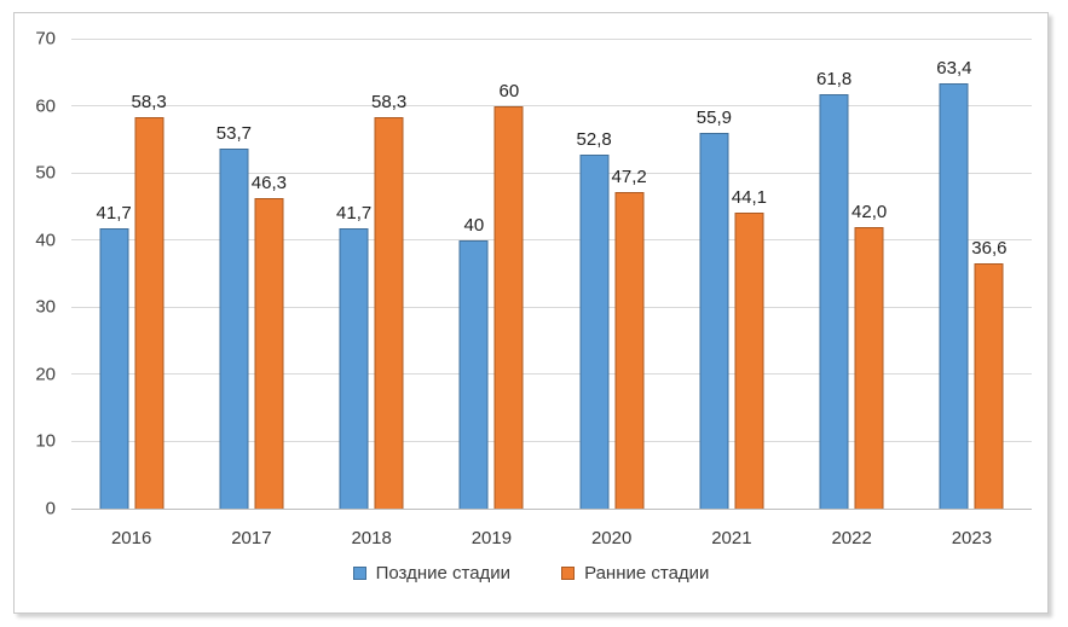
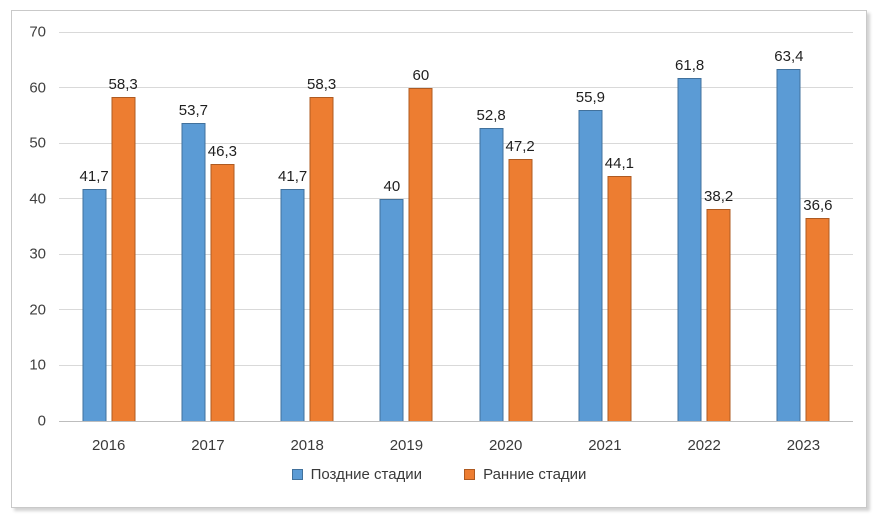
Ранние стадии/2022: 42,0 -> 38,2
